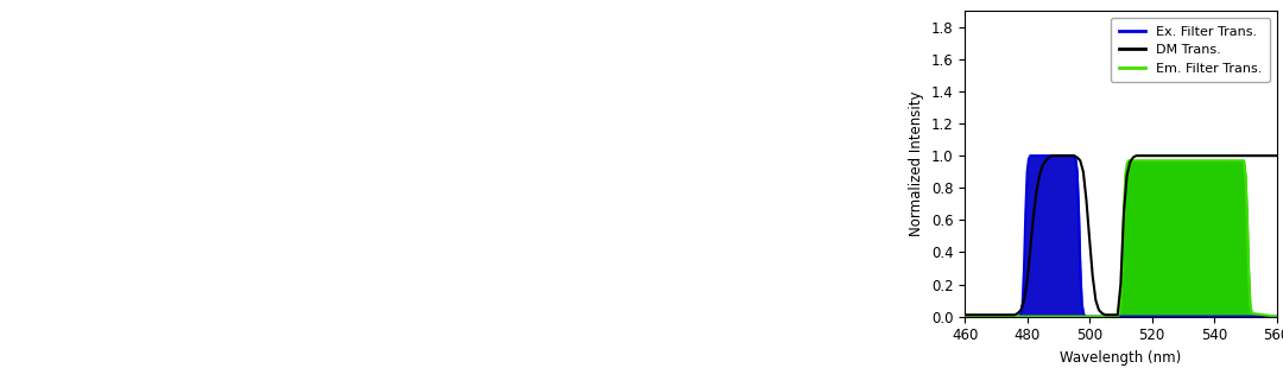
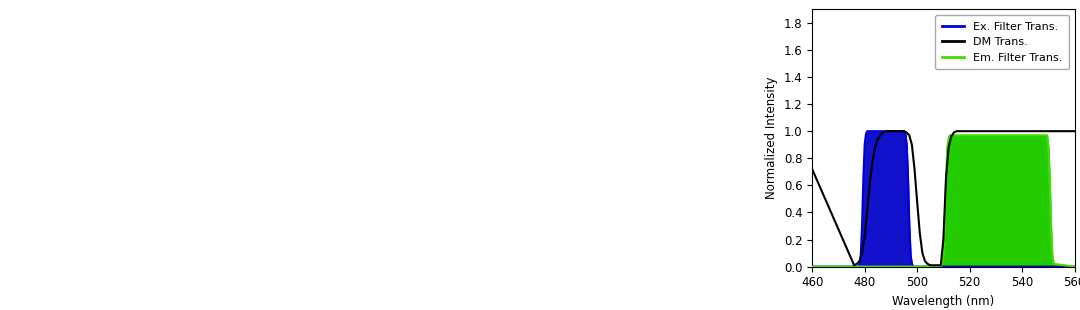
DM Trans./460: 0.01 -> 0.72
